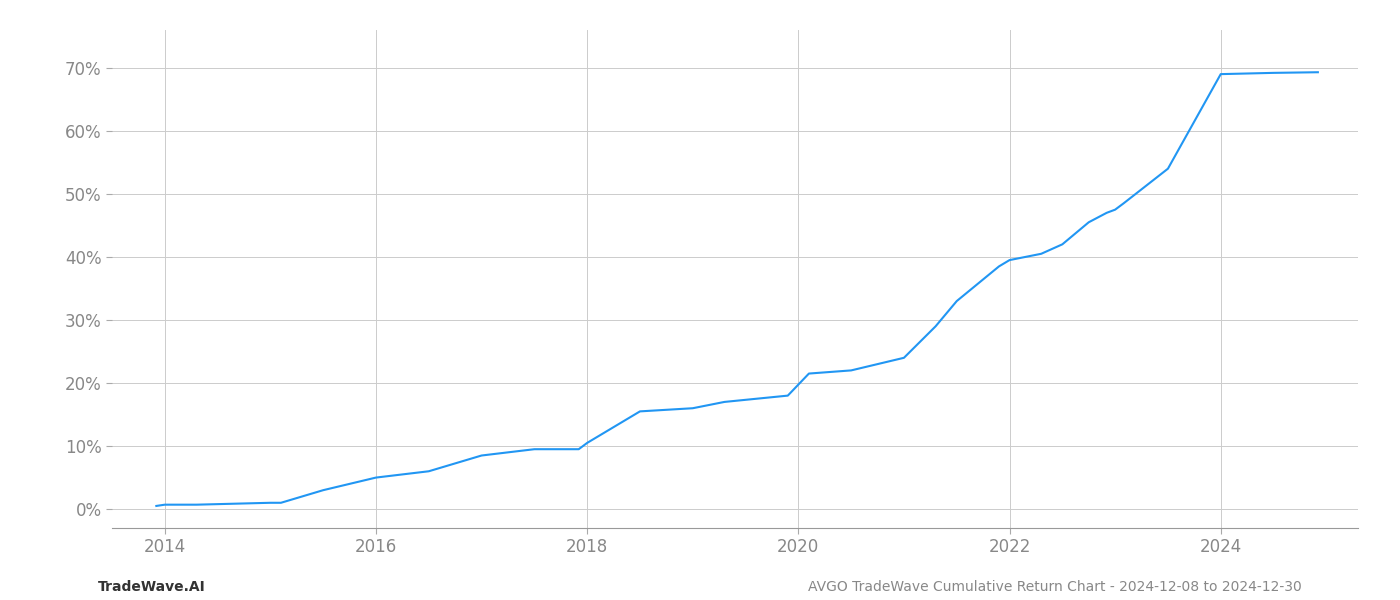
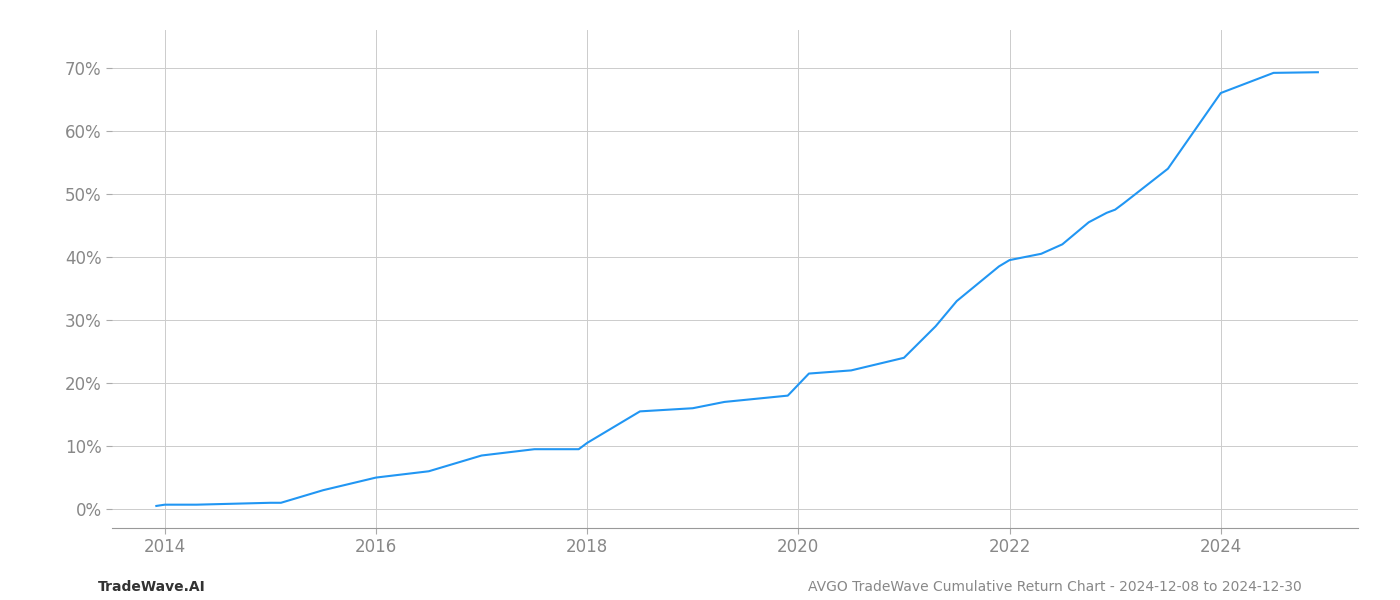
2024: 69.0% -> 66.0%
